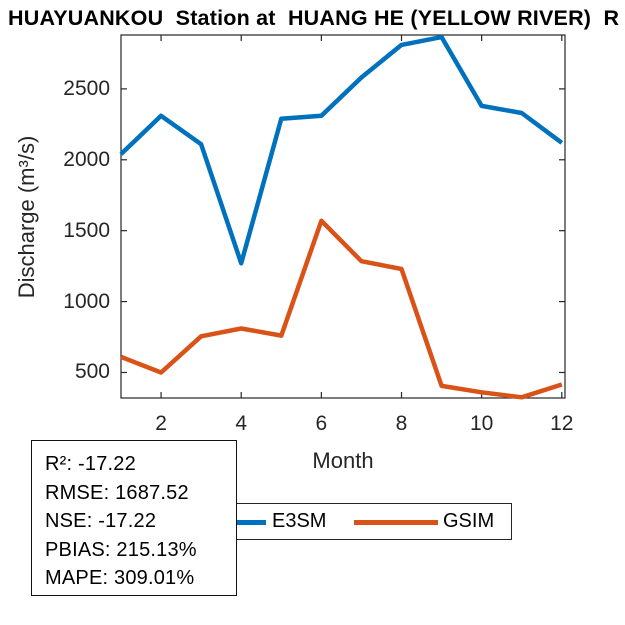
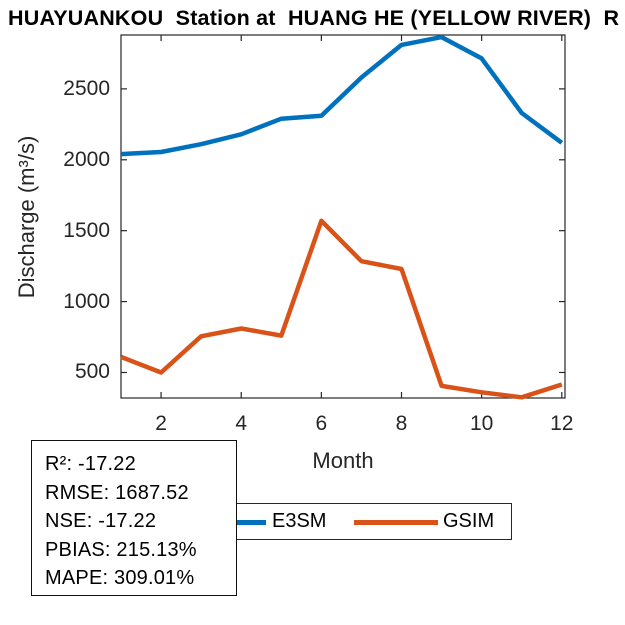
E3SM/2: 2310 -> 2060
E3SM/4: 1270 -> 2180
E3SM/10: 2380 -> 2720
